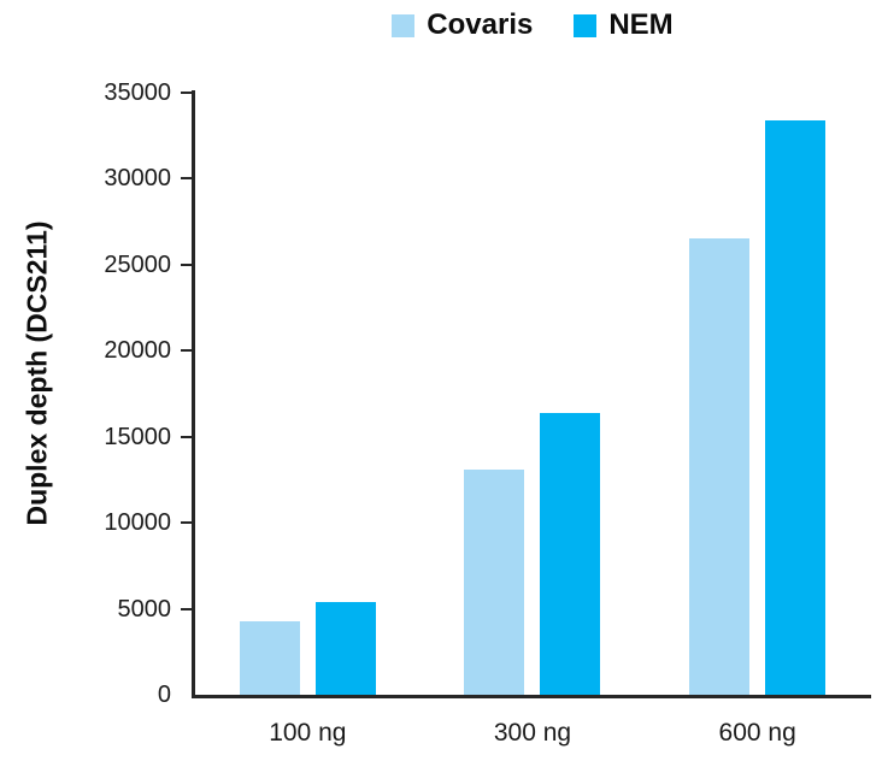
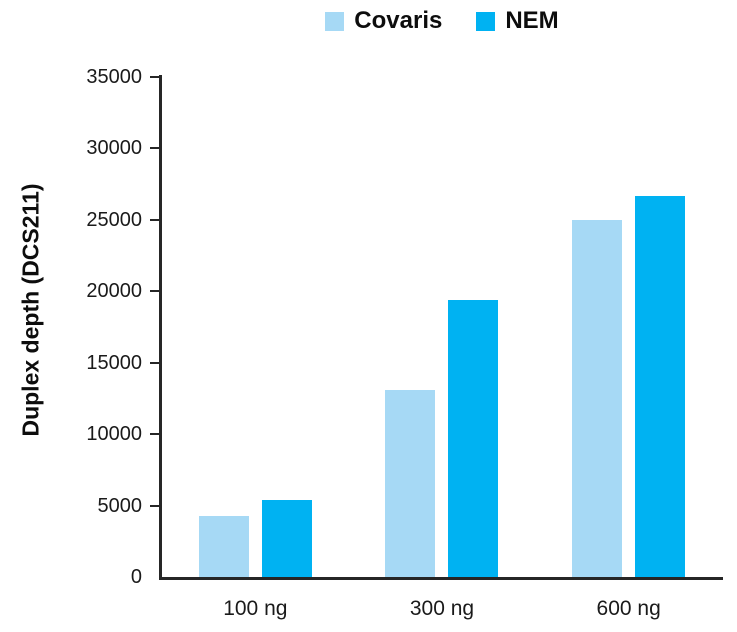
NEM/300 ng: 16400 -> 19400
Covaris/600 ng: 26500 -> 25000
NEM/600 ng: 33400 -> 26700
